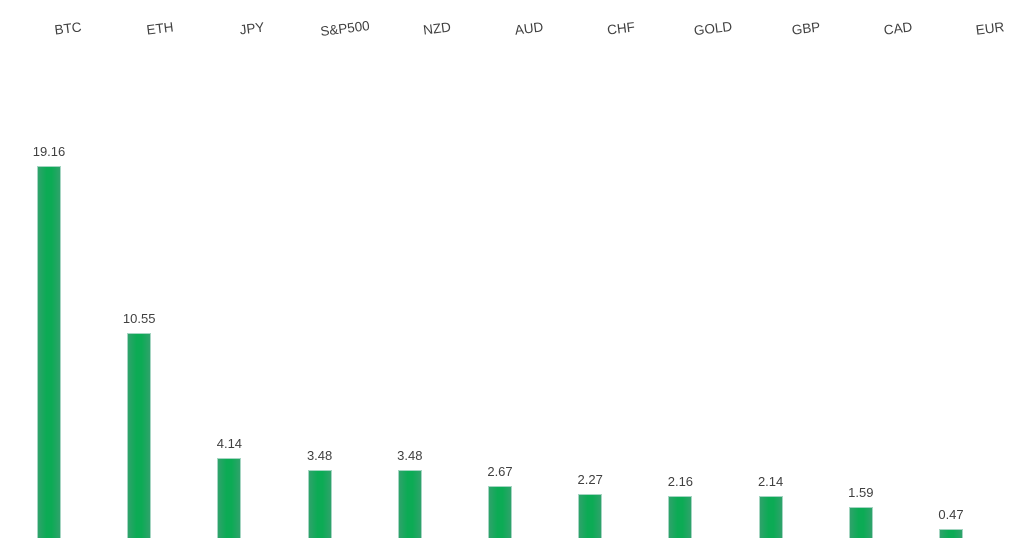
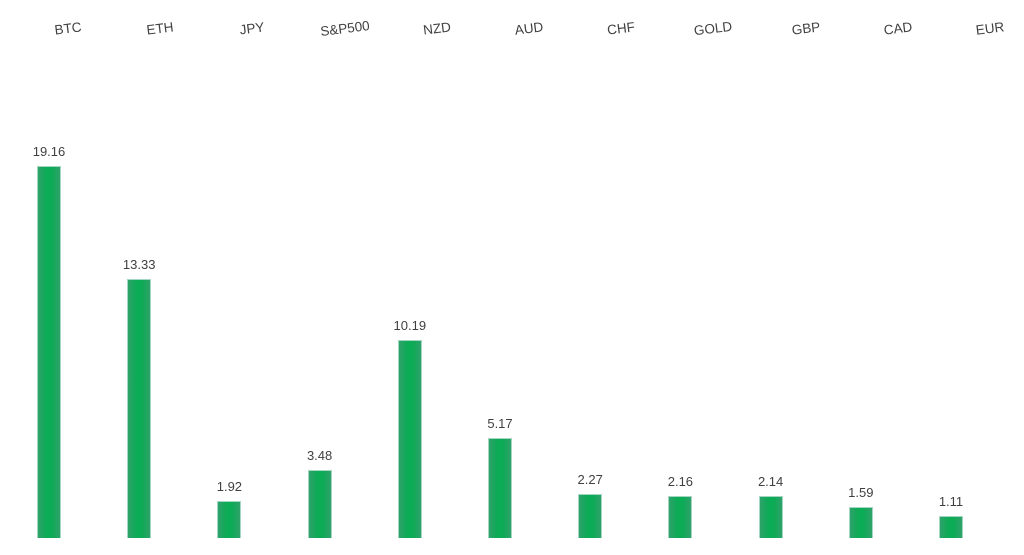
ETH: 10.55 -> 13.33
JPY: 4.14 -> 1.92
NZD: 3.48 -> 10.19
AUD: 2.67 -> 5.17
EUR: 0.47 -> 1.11
